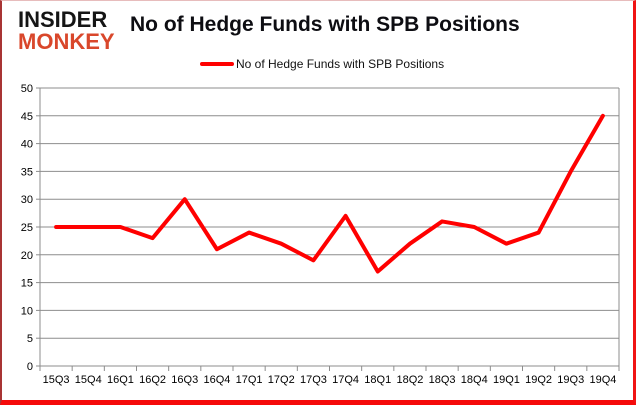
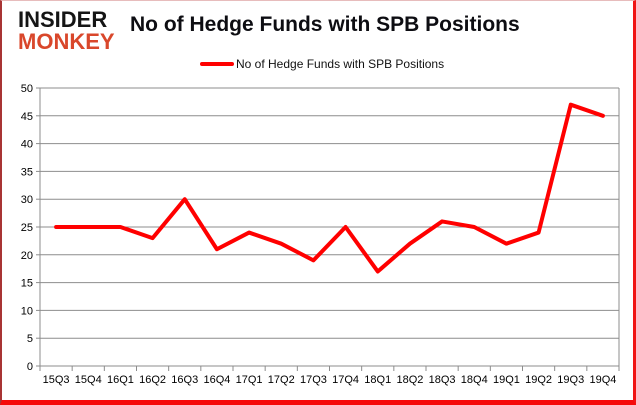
17Q4: 27 -> 25
19Q3: 35 -> 47
